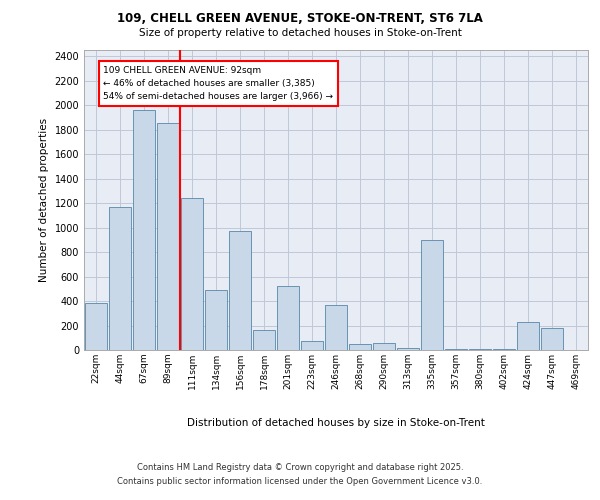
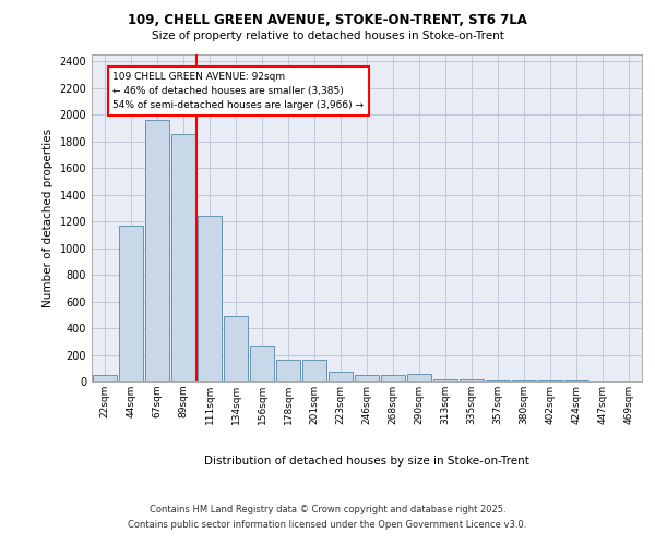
22sqm: 380 -> 50
156sqm: 970 -> 270
201sqm: 520 -> 160
246sqm: 370 -> 40
335sqm: 900 -> 20
424sqm: 230 -> 0
447sqm: 180 -> 0
